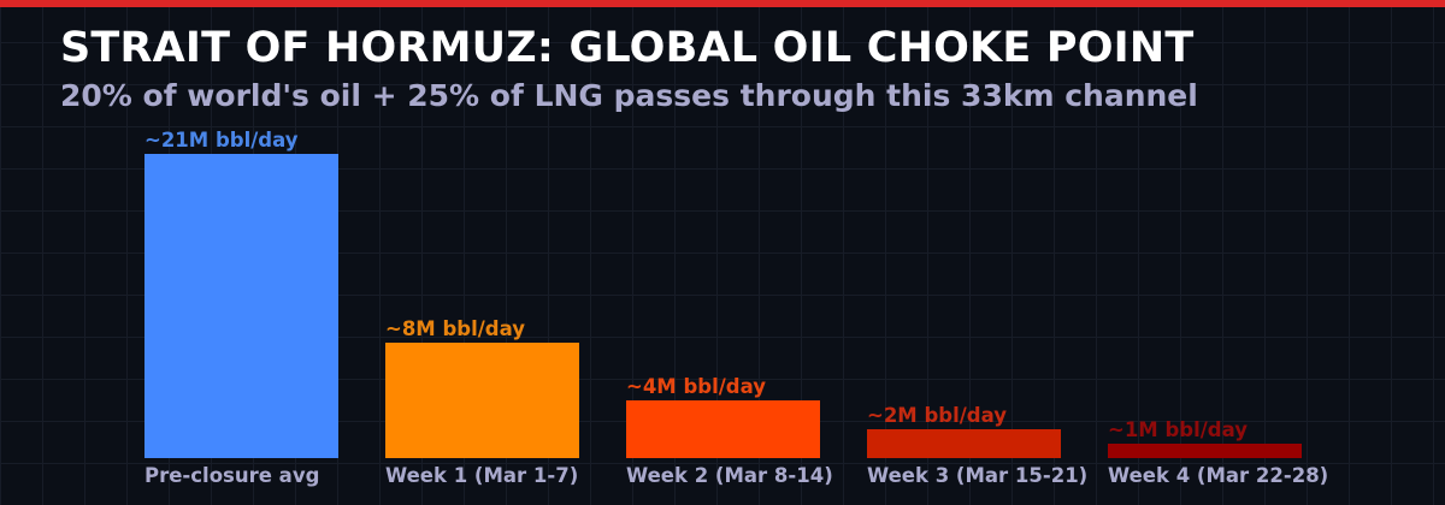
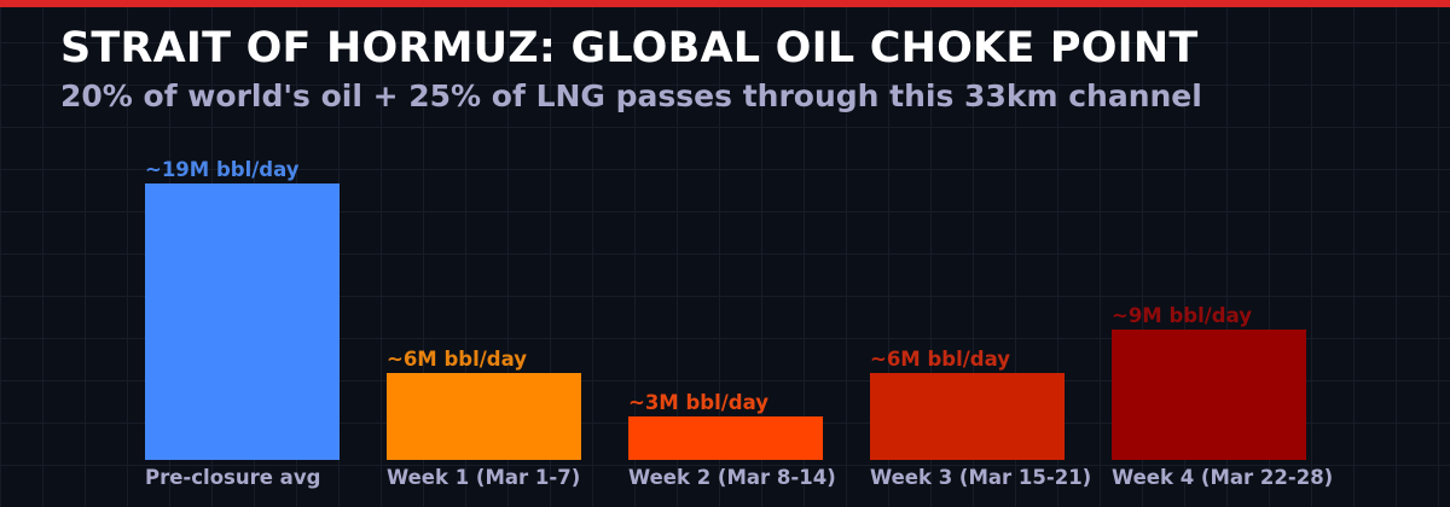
Pre-closure avg: 21 -> 19
Week 1 (Mar 1-7): 8 -> 6
Week 2 (Mar 8-14): 4 -> 3
Week 3 (Mar 15-21): 2 -> 6
Week 4 (Mar 22-28): 1 -> 9
